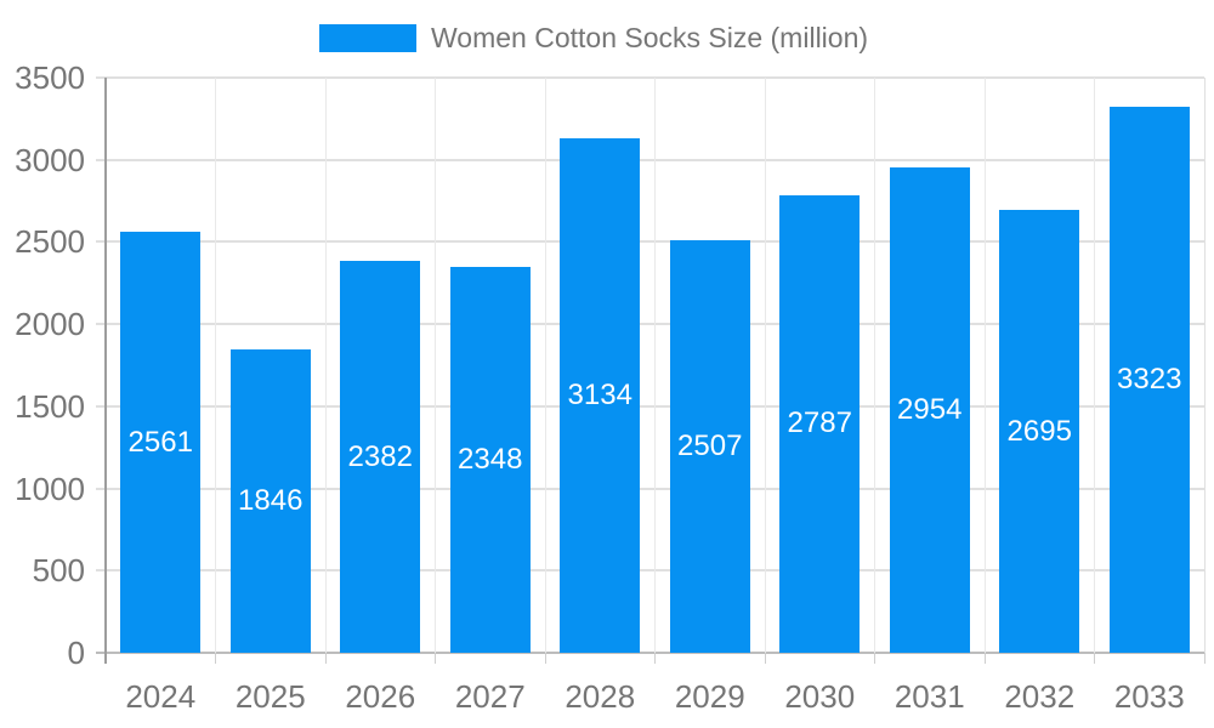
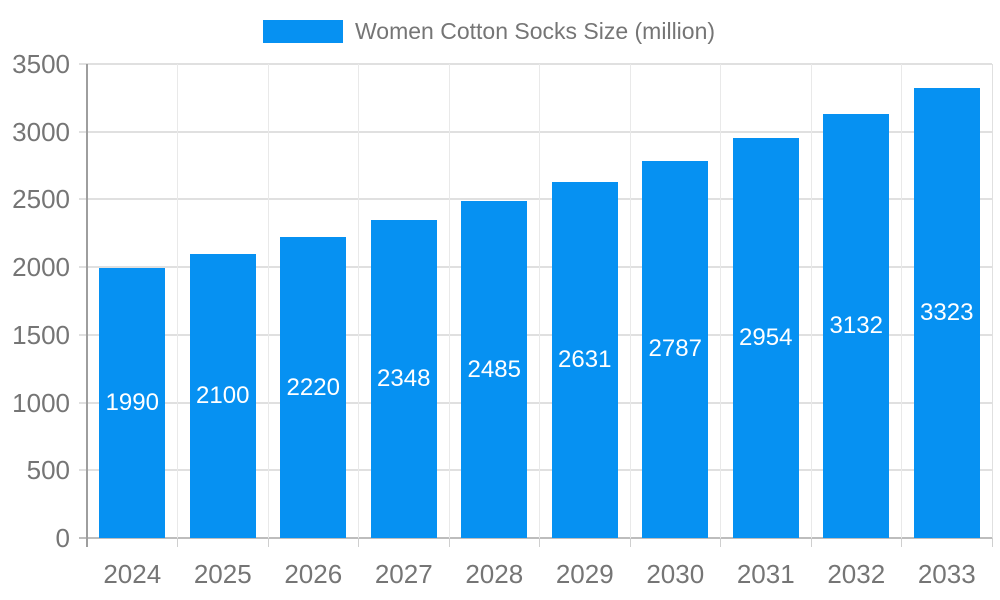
2024: 2561 -> 1990
2025: 1846 -> 2100
2026: 2382 -> 2220
2028: 3134 -> 2485
2029: 2507 -> 2631
2032: 2695 -> 3132
